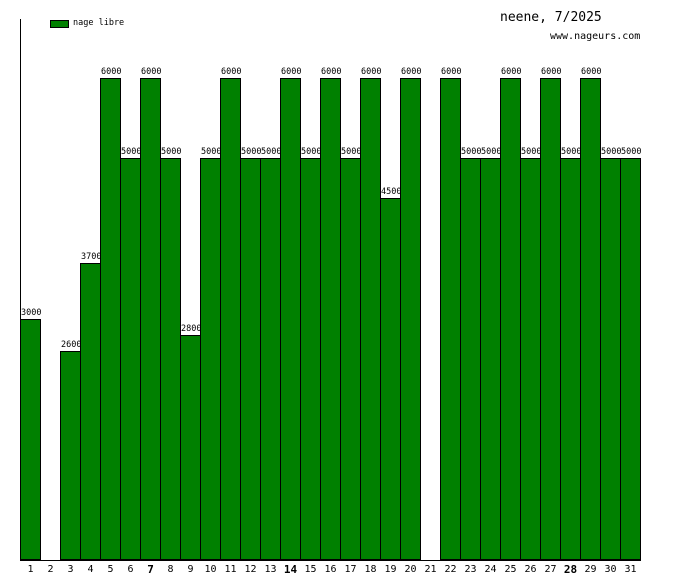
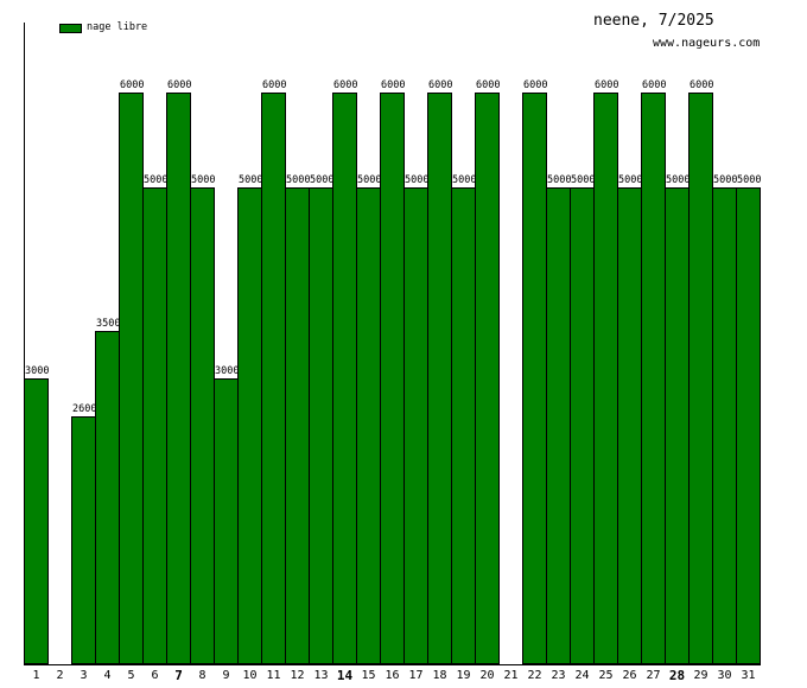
4: 3700 -> 3500
9: 2800 -> 3000
19: 4500 -> 5000
